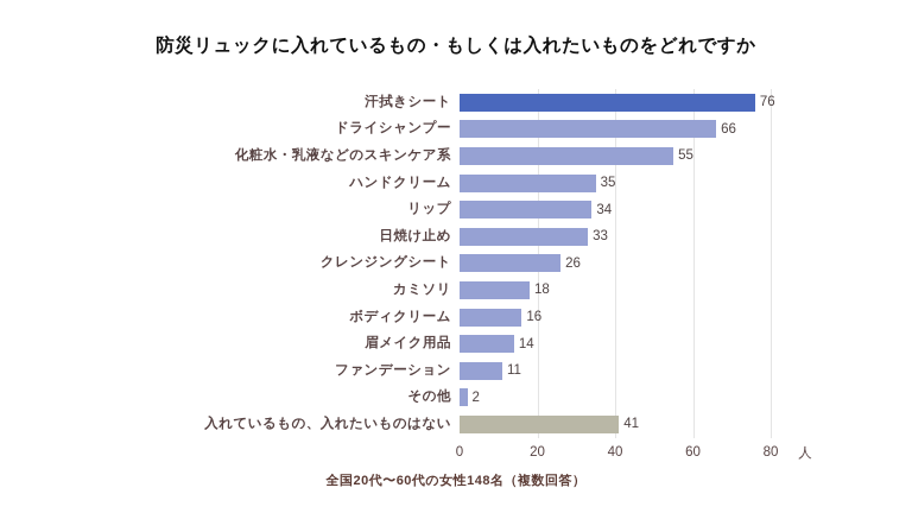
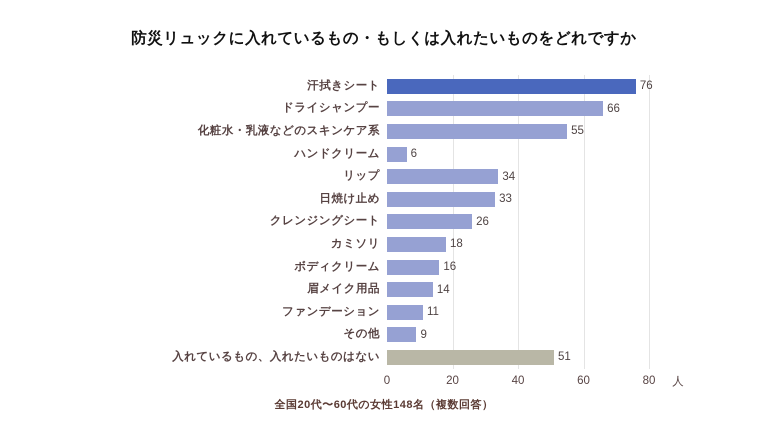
ハンドクリーム: 35 -> 6
その他: 2 -> 9
入れているもの、入れたいものはない: 41 -> 51
